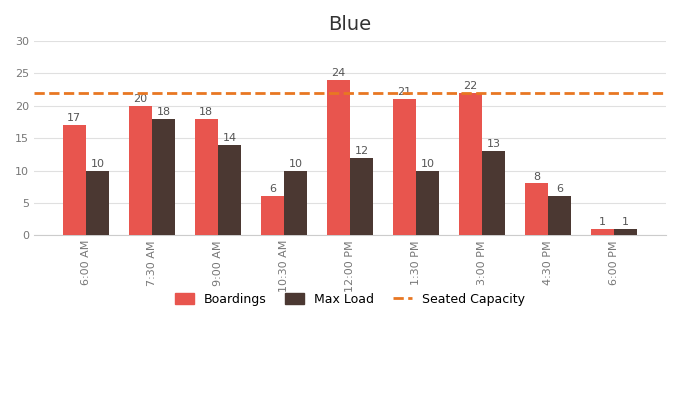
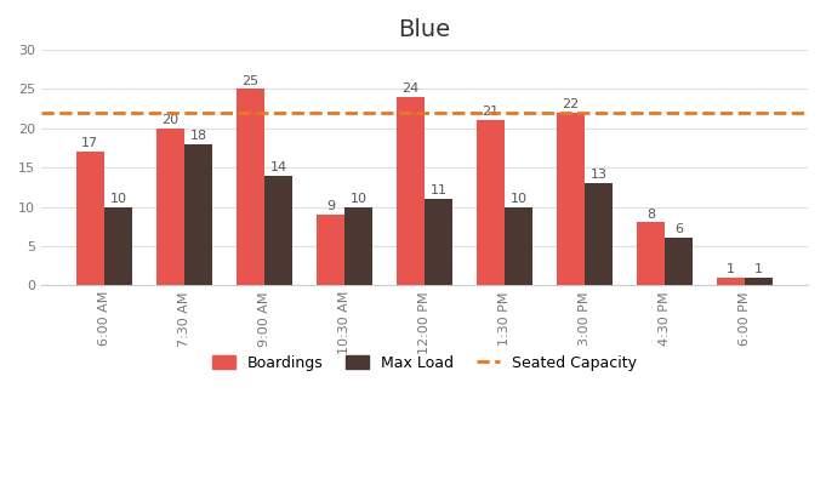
Boardings/9:00 AM: 18 -> 25
Boardings/10:30 AM: 6 -> 9
Max Load/12:00 PM: 12 -> 11
